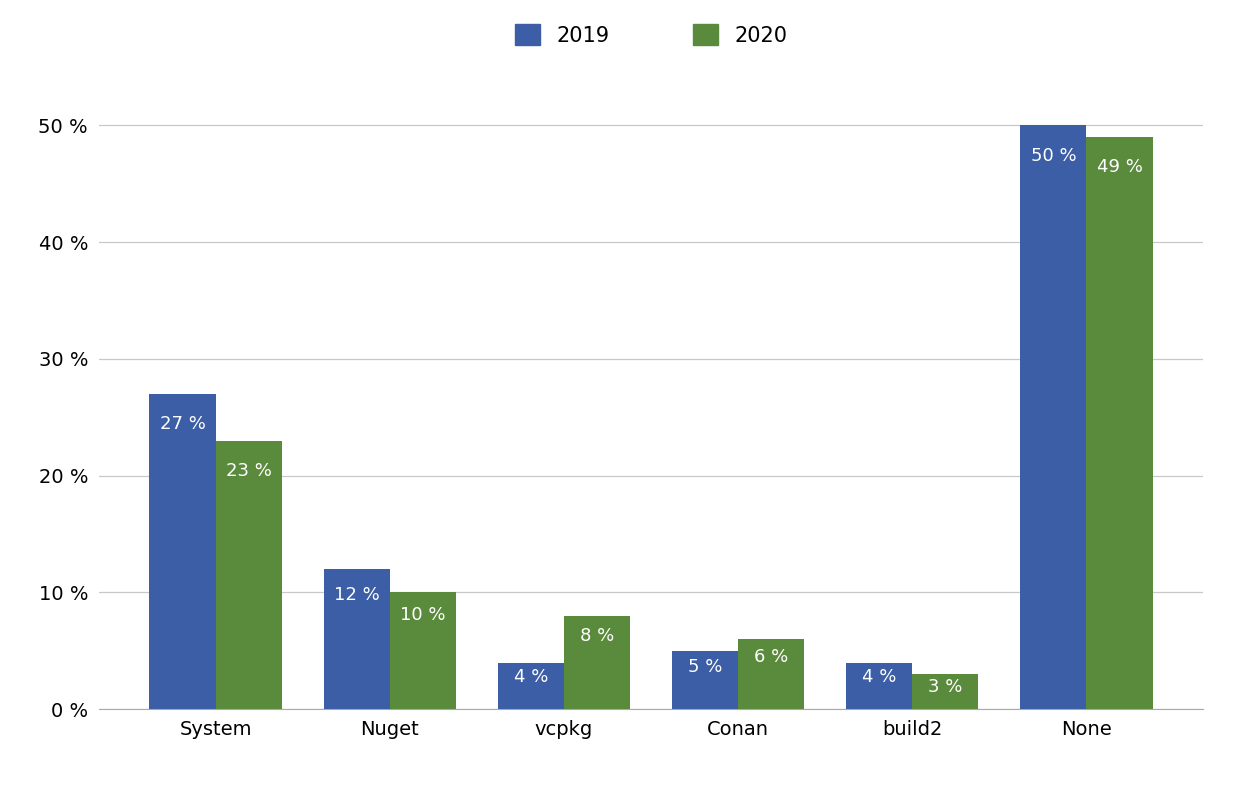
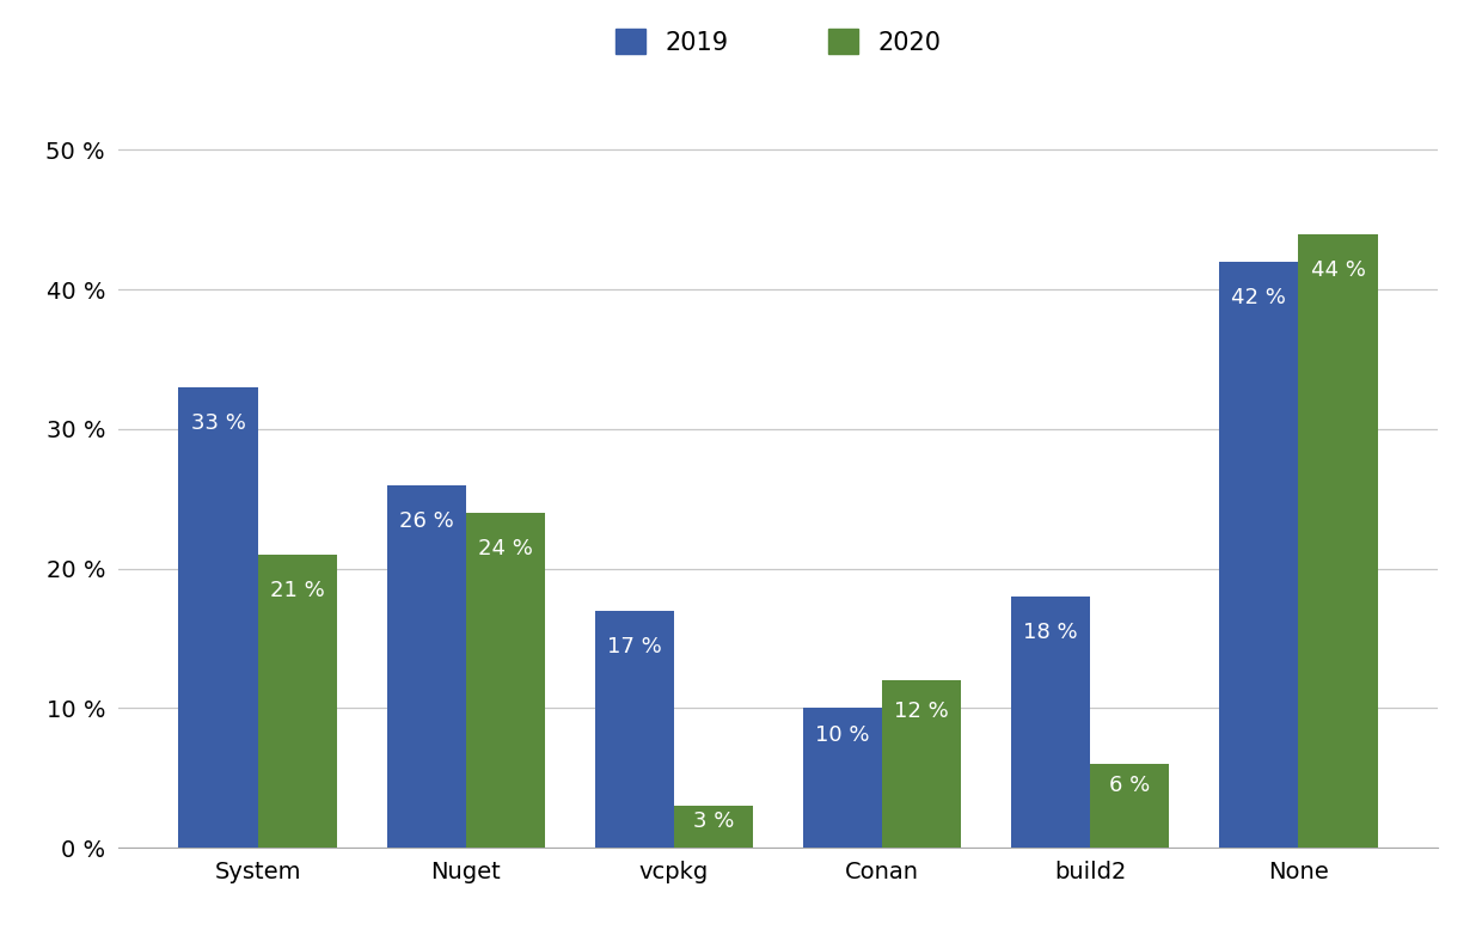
2019/System: 27 -> 33
2020/System: 23 -> 21
2019/Nuget: 12 -> 26
2020/Nuget: 10 -> 24
2019/vcpkg: 4 -> 17
2020/vcpkg: 8 -> 3
2019/Conan: 5 -> 10
2020/Conan: 6 -> 12
2019/build2: 4 -> 18
2020/build2: 3 -> 6
2019/None: 50 -> 42
2020/None: 49 -> 44
